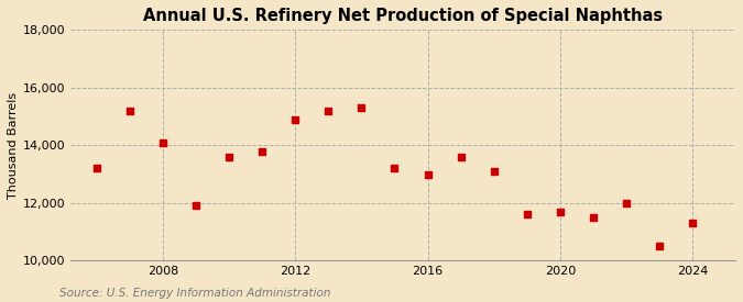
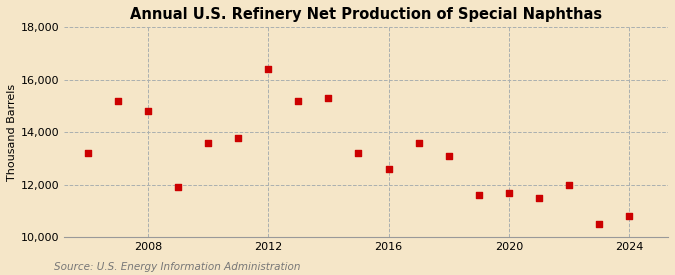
2008: 14,100 -> 14,800
2012: 14,900 -> 16,400
2016: 13,000 -> 12,600
2024: 11,300 -> 10,800
